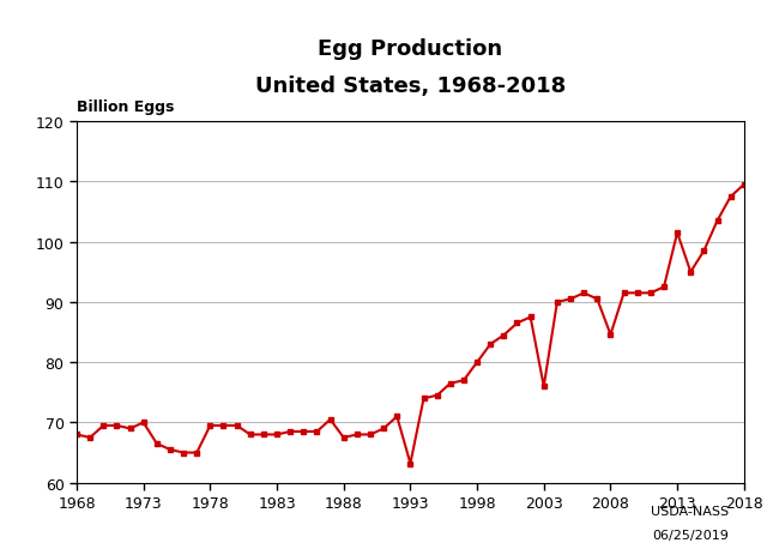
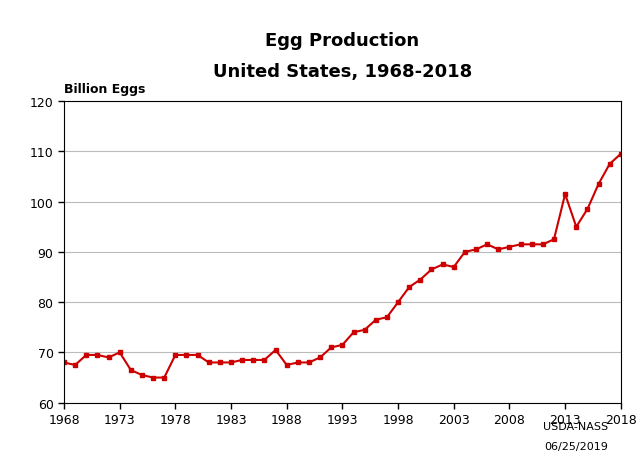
1993: 63.2 -> 71.5
2003: 76.0 -> 87.0
2008: 84.6 -> 91.0
